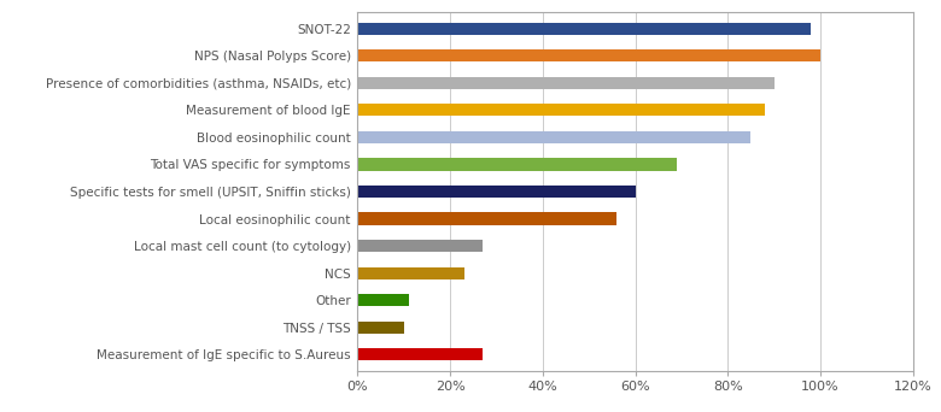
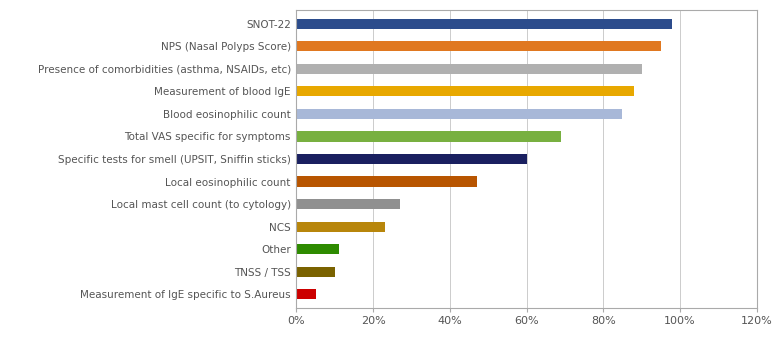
NPS (Nasal Polyps Score): 100% -> 95%
Local eosinophilic count: 56% -> 47%
Measurement of IgE specific to S.Aureus: 27% -> 5%
